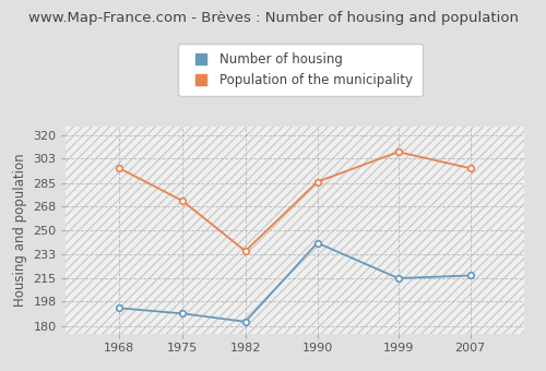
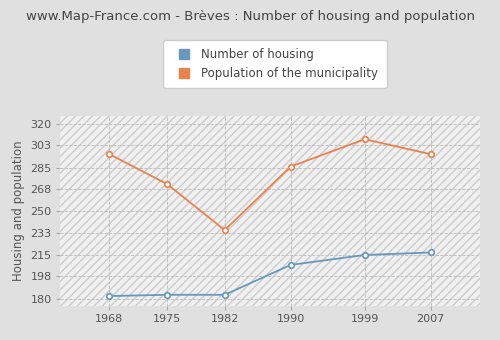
Number of housing/1968: 193 -> 182
Number of housing/1975: 189 -> 183
Number of housing/1990: 241 -> 207
